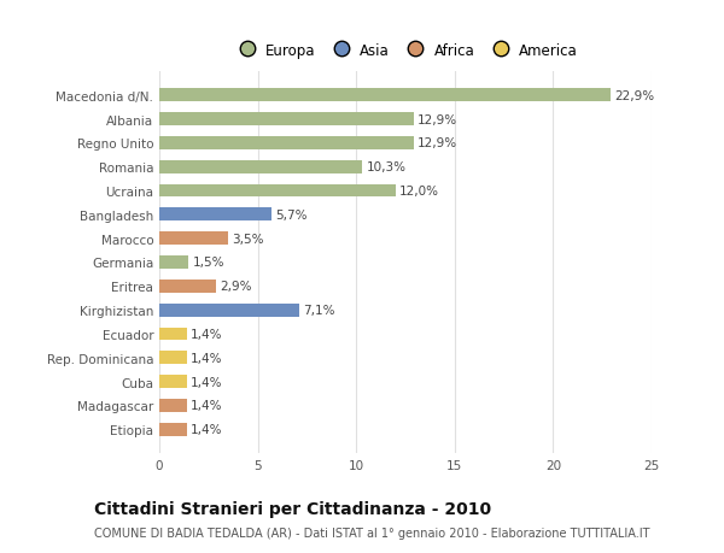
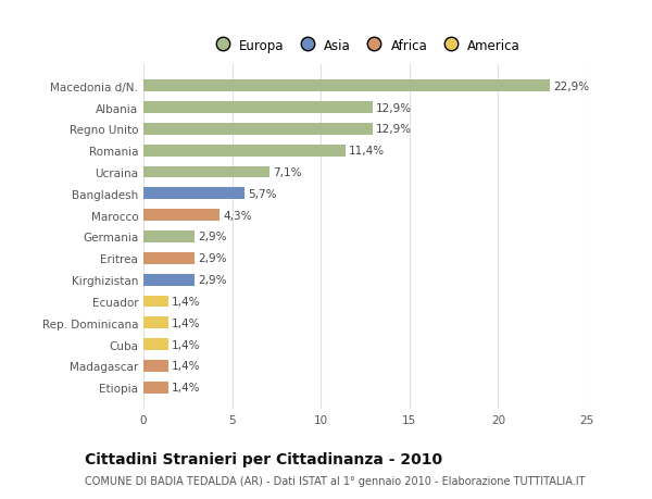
Romania: 10,3% -> 11,4%
Ucraina: 12,0% -> 7,1%
Marocco: 3,5% -> 4,3%
Germania: 1,5% -> 2,9%
Kirghizistan: 7,1% -> 2,9%
